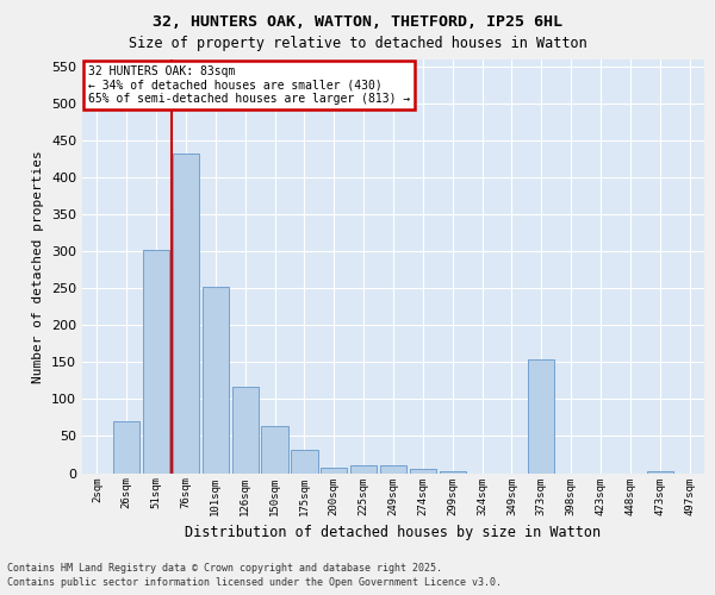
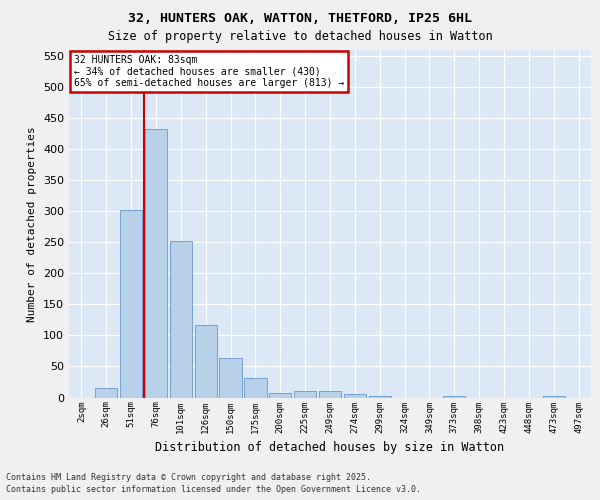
26sqm: 70 -> 15
373sqm: 154 -> 2
